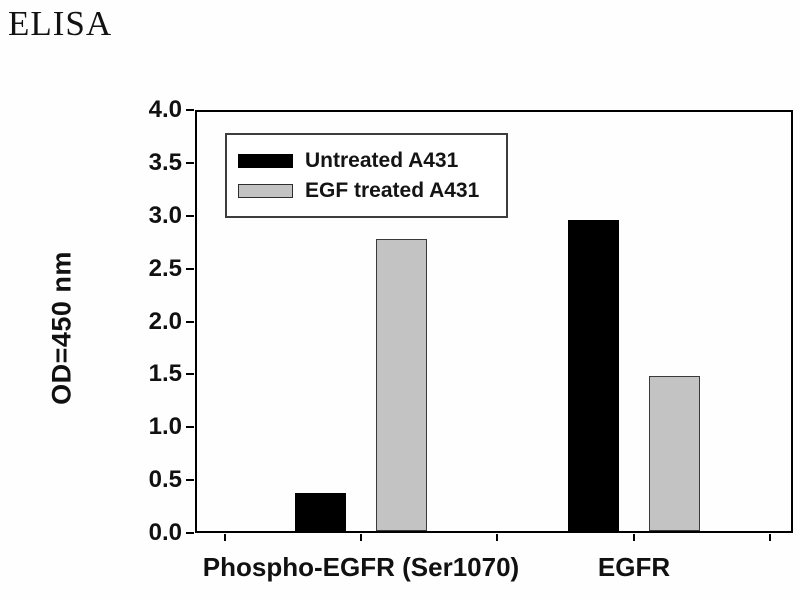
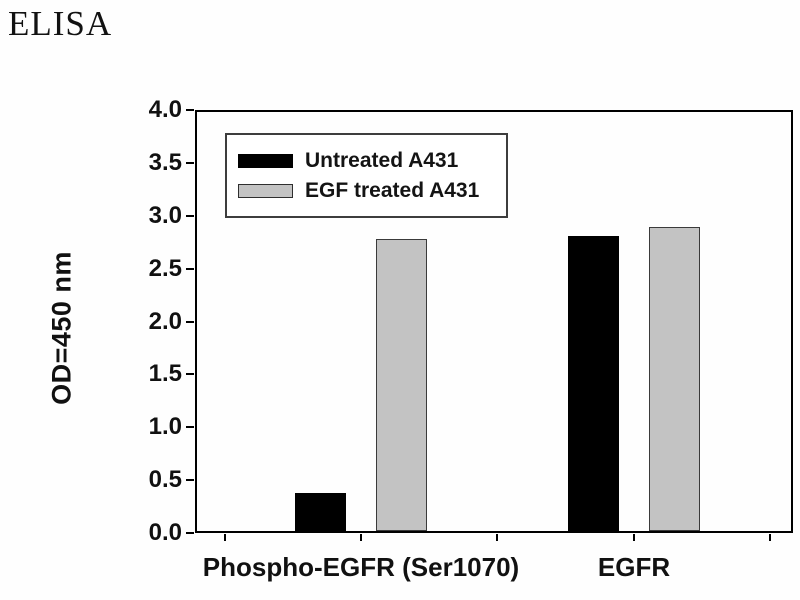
Untreated A431/EGFR: 2.94 -> 2.79
EGF treated A431/EGFR: 1.47 -> 2.87
